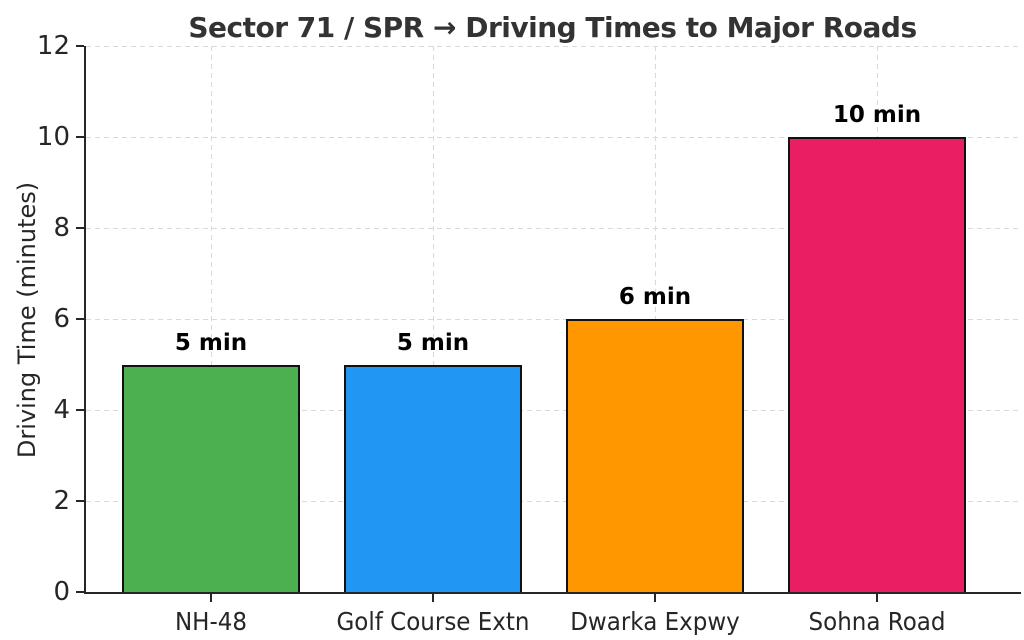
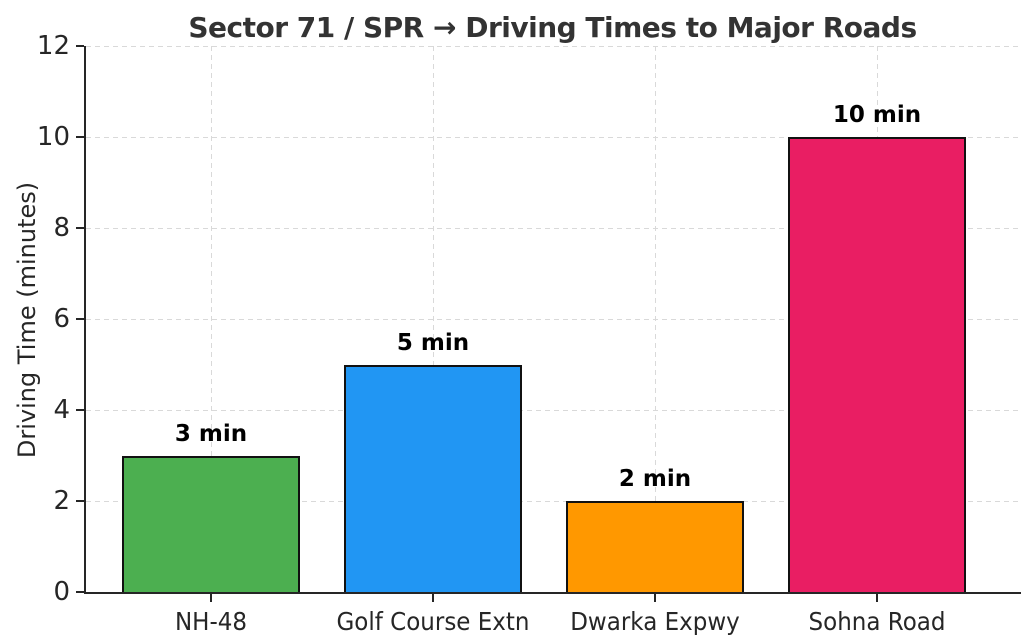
NH-48: 5 -> 3
Dwarka Expwy: 6 -> 2
